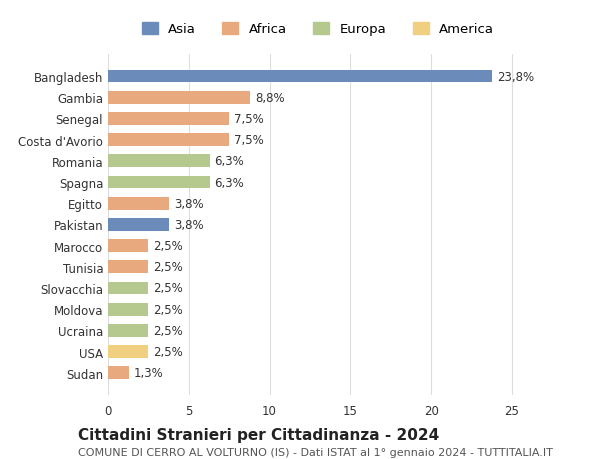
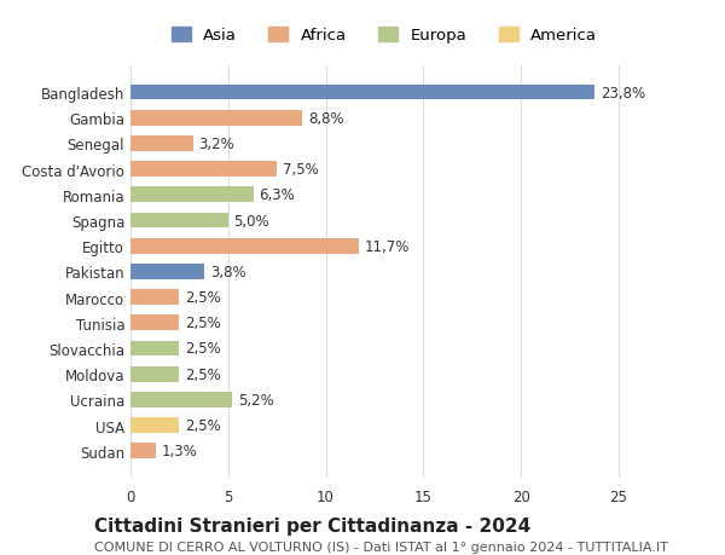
Senegal: 7,5% -> 3,2%
Spagna: 6,3% -> 5,0%
Egitto: 3,8% -> 11,7%
Ucraina: 2,5% -> 5,2%
